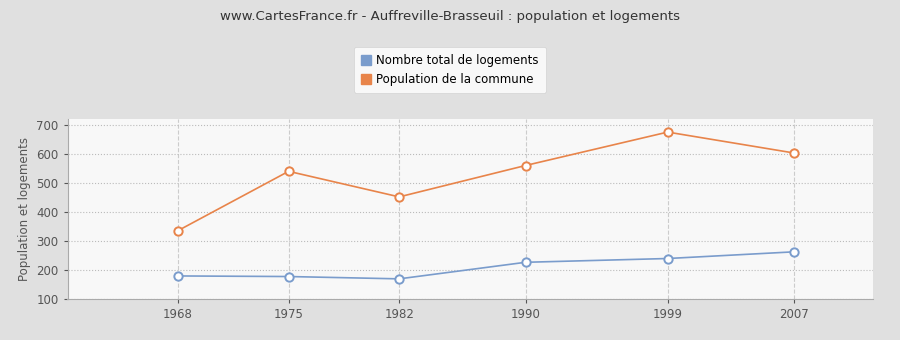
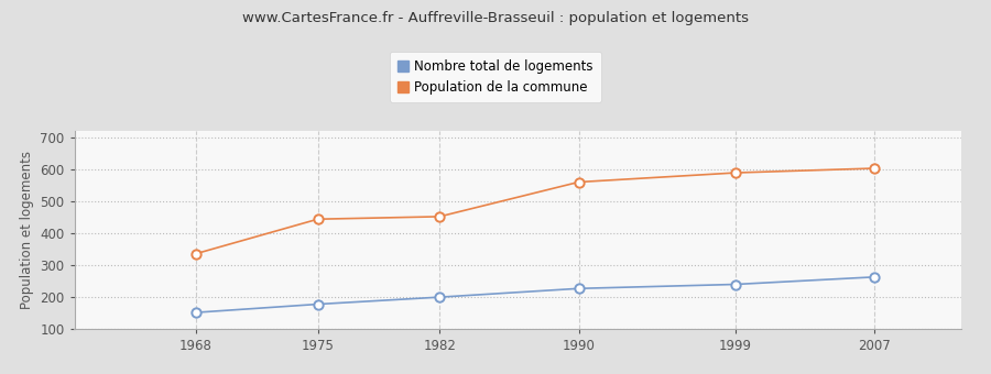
Nombre total de logements/1968: 180 -> 152
Population de la commune/1975: 540 -> 444
Nombre total de logements/1982: 170 -> 200
Population de la commune/1999: 675 -> 589
